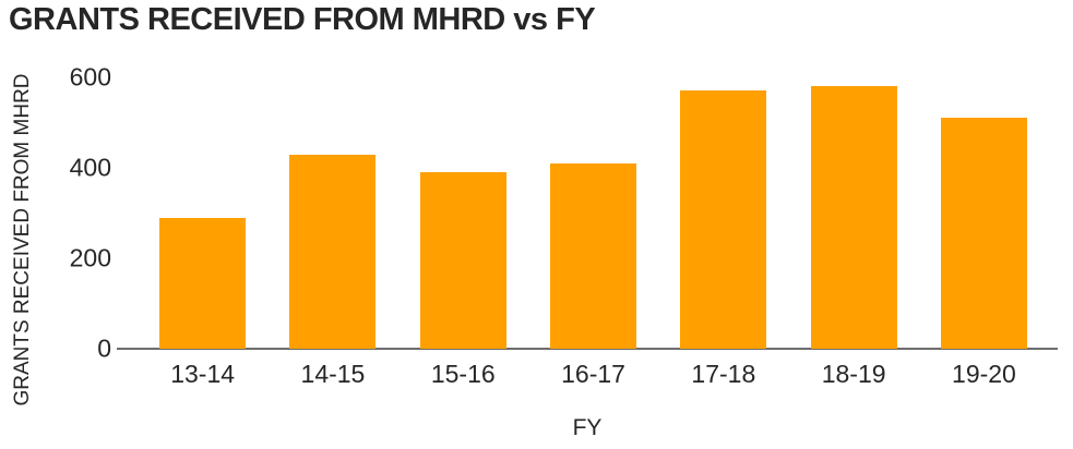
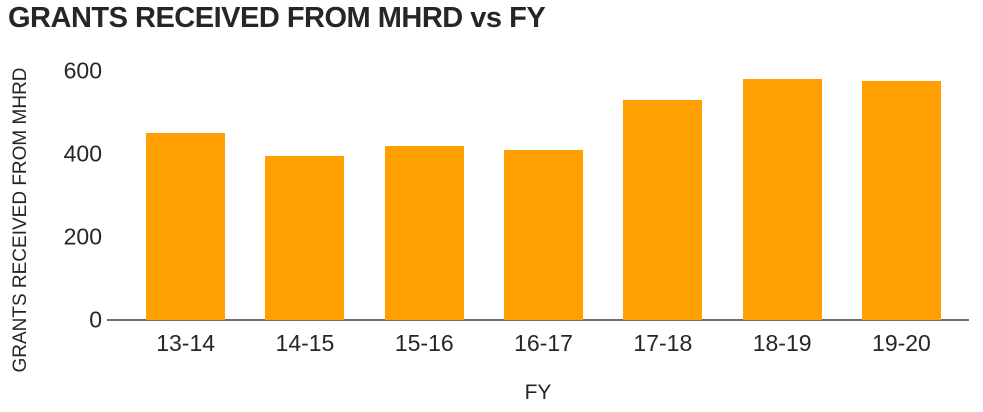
13-14: 290 -> 450
14-15: 430 -> 400
15-16: 390 -> 420
17-18: 570 -> 530
19-20: 510 -> 580
